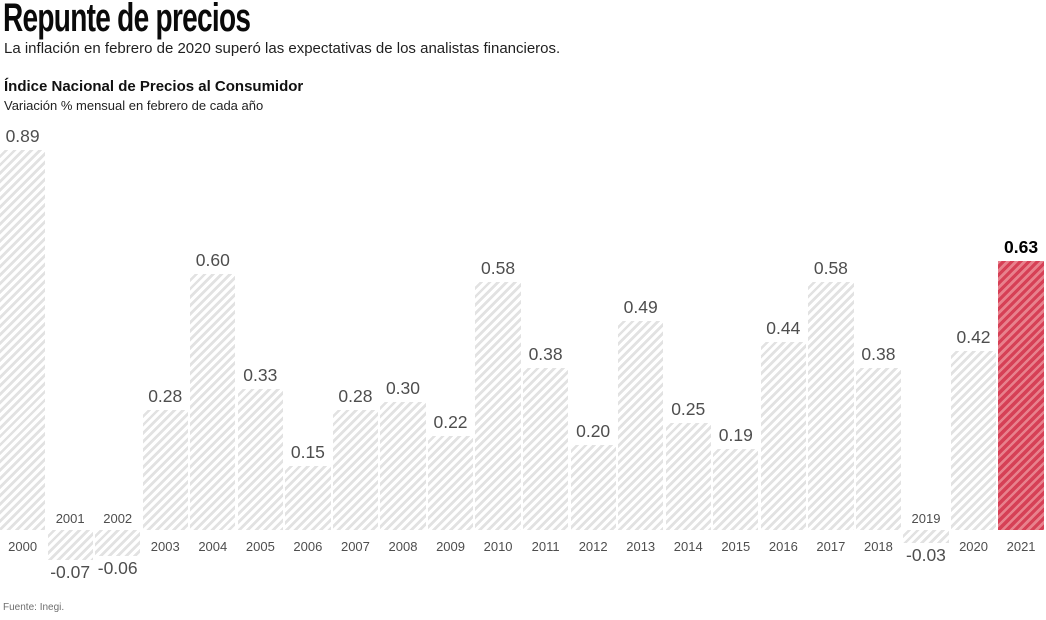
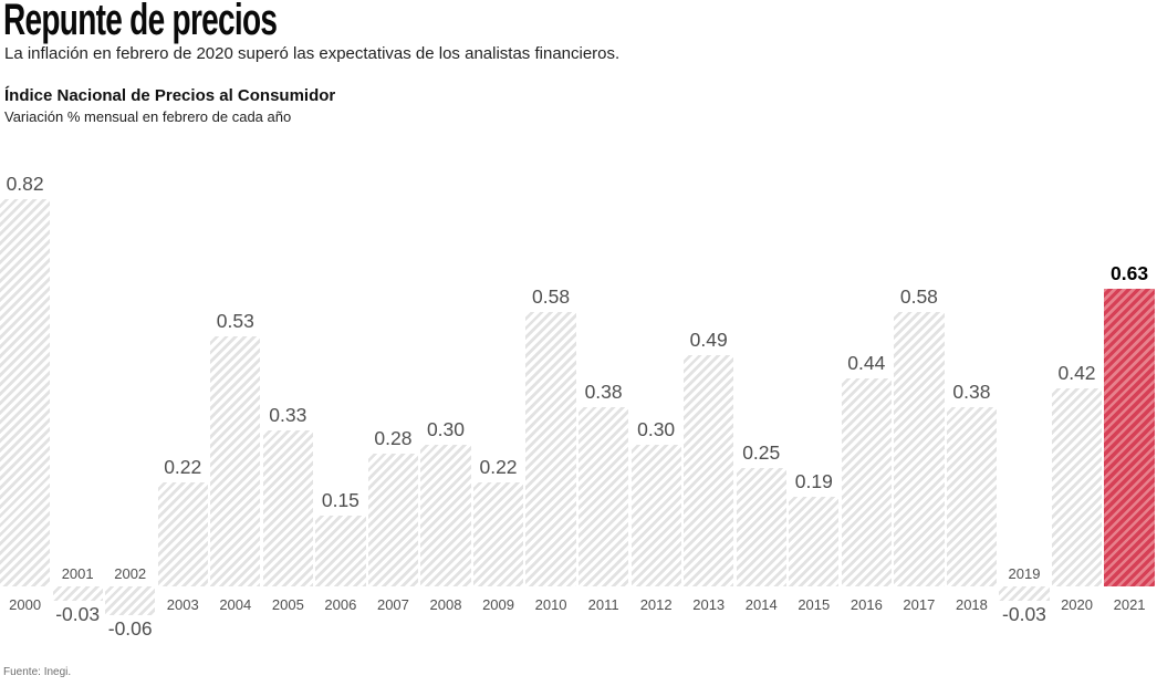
2000: 0.89 -> 0.82
2001: -0.07 -> -0.03
2003: 0.28 -> 0.22
2004: 0.60 -> 0.53
2012: 0.20 -> 0.30
